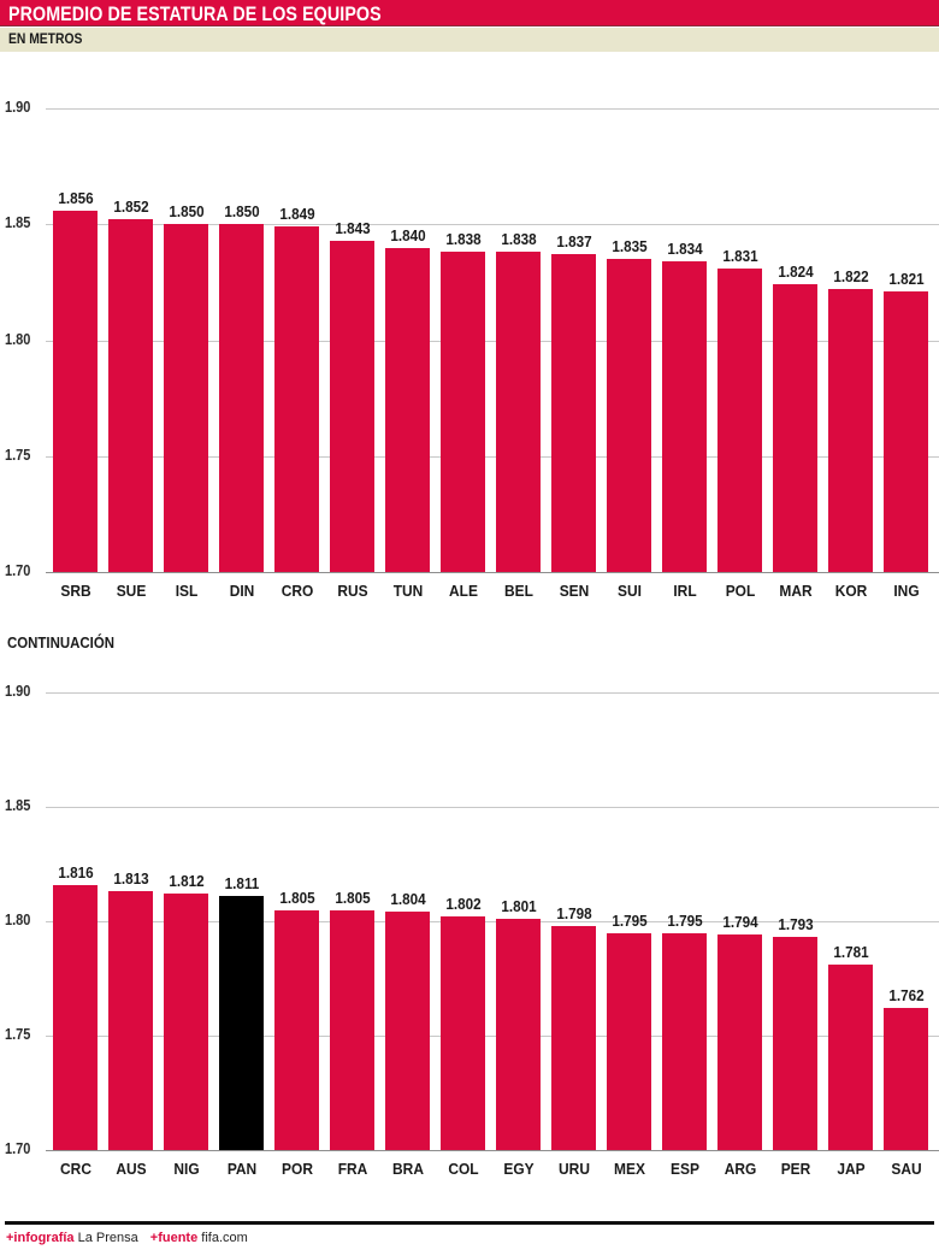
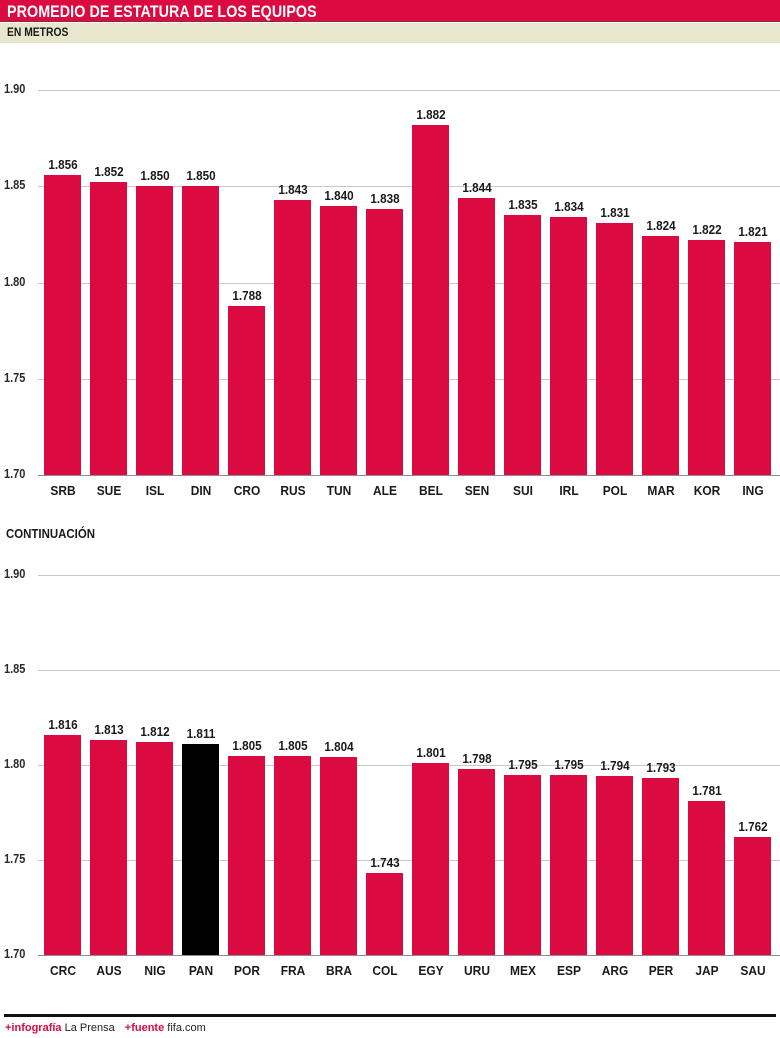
PROMEDIO DE ESTATURA DE LOS EQUIPOS/CRO: 1.849 -> 1.788
PROMEDIO DE ESTATURA DE LOS EQUIPOS/BEL: 1.838 -> 1.882
PROMEDIO DE ESTATURA DE LOS EQUIPOS/SEN: 1.837 -> 1.844
CONTINUACIÓN/COL: 1.802 -> 1.743
